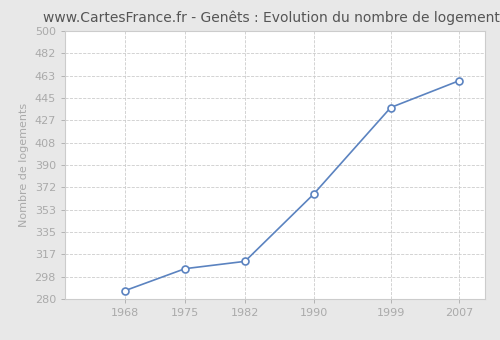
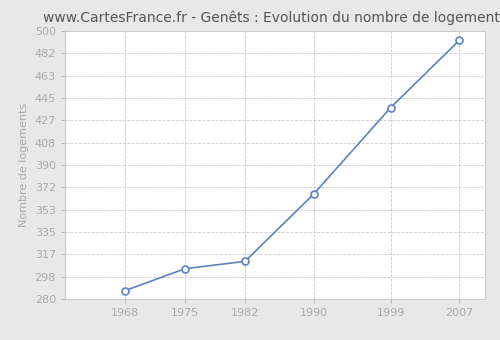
2007: 459 -> 492
